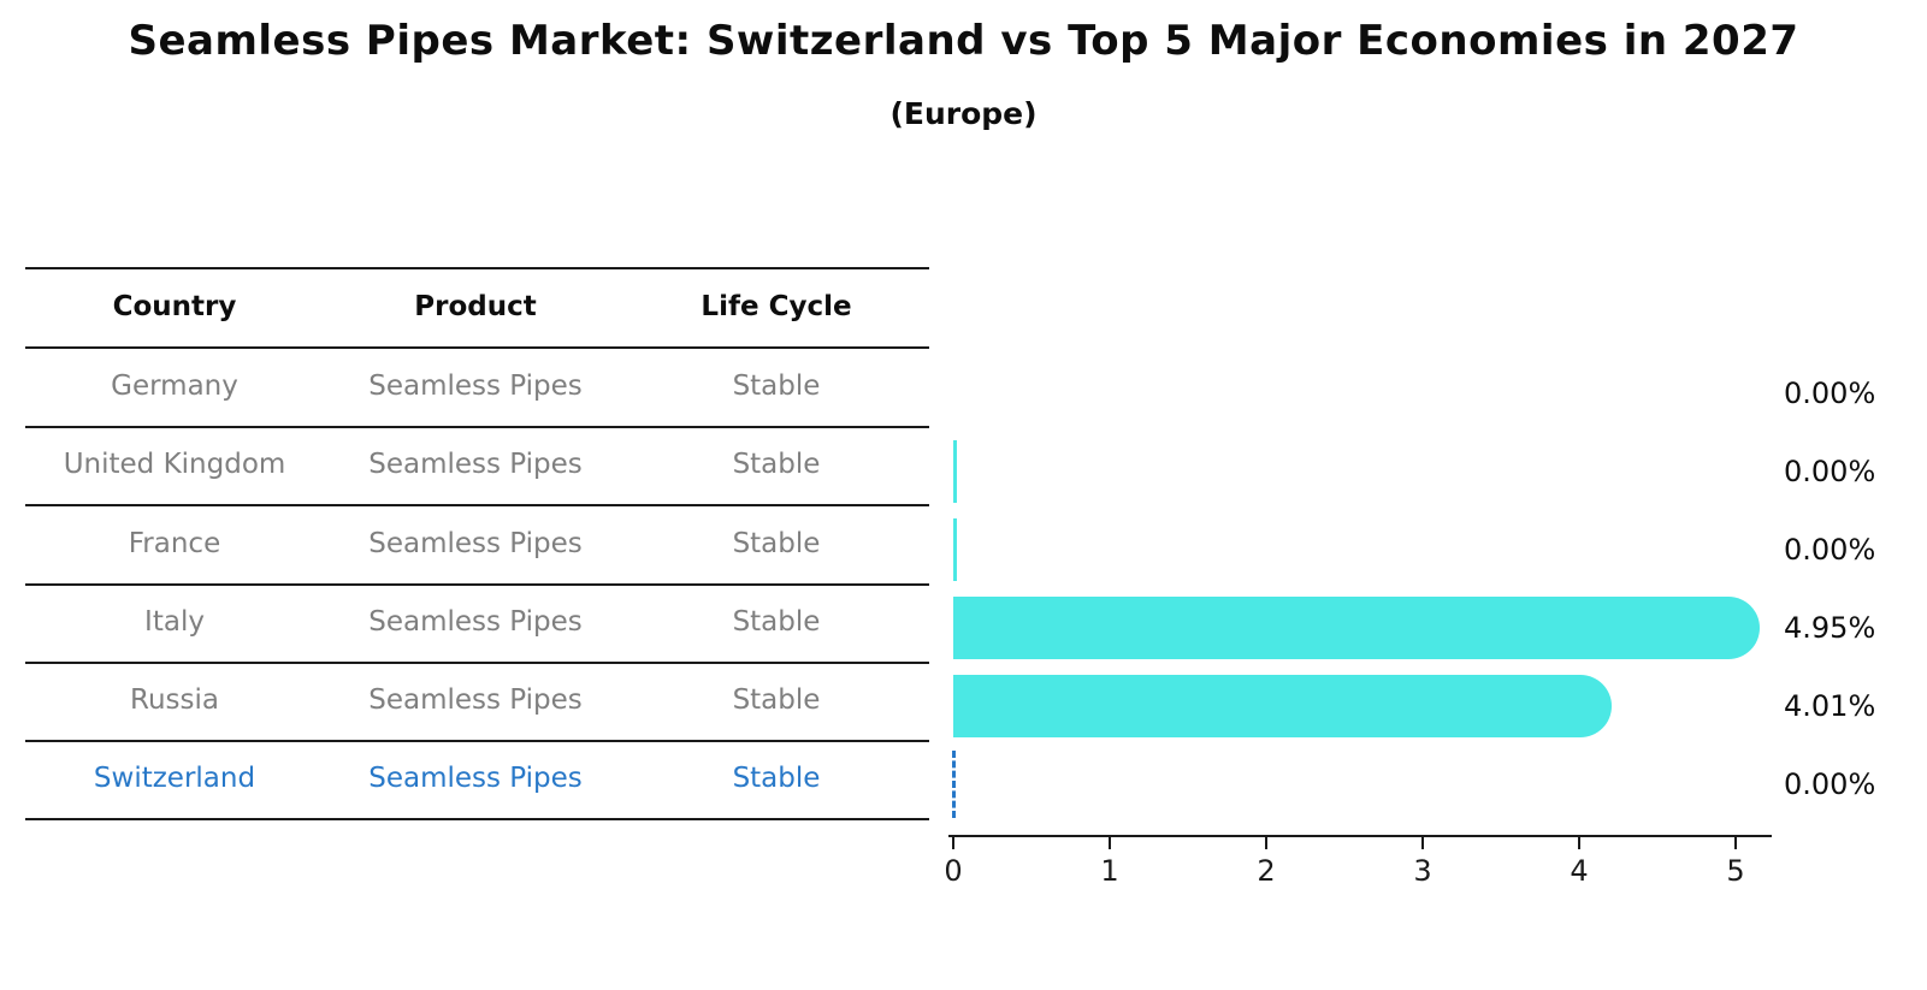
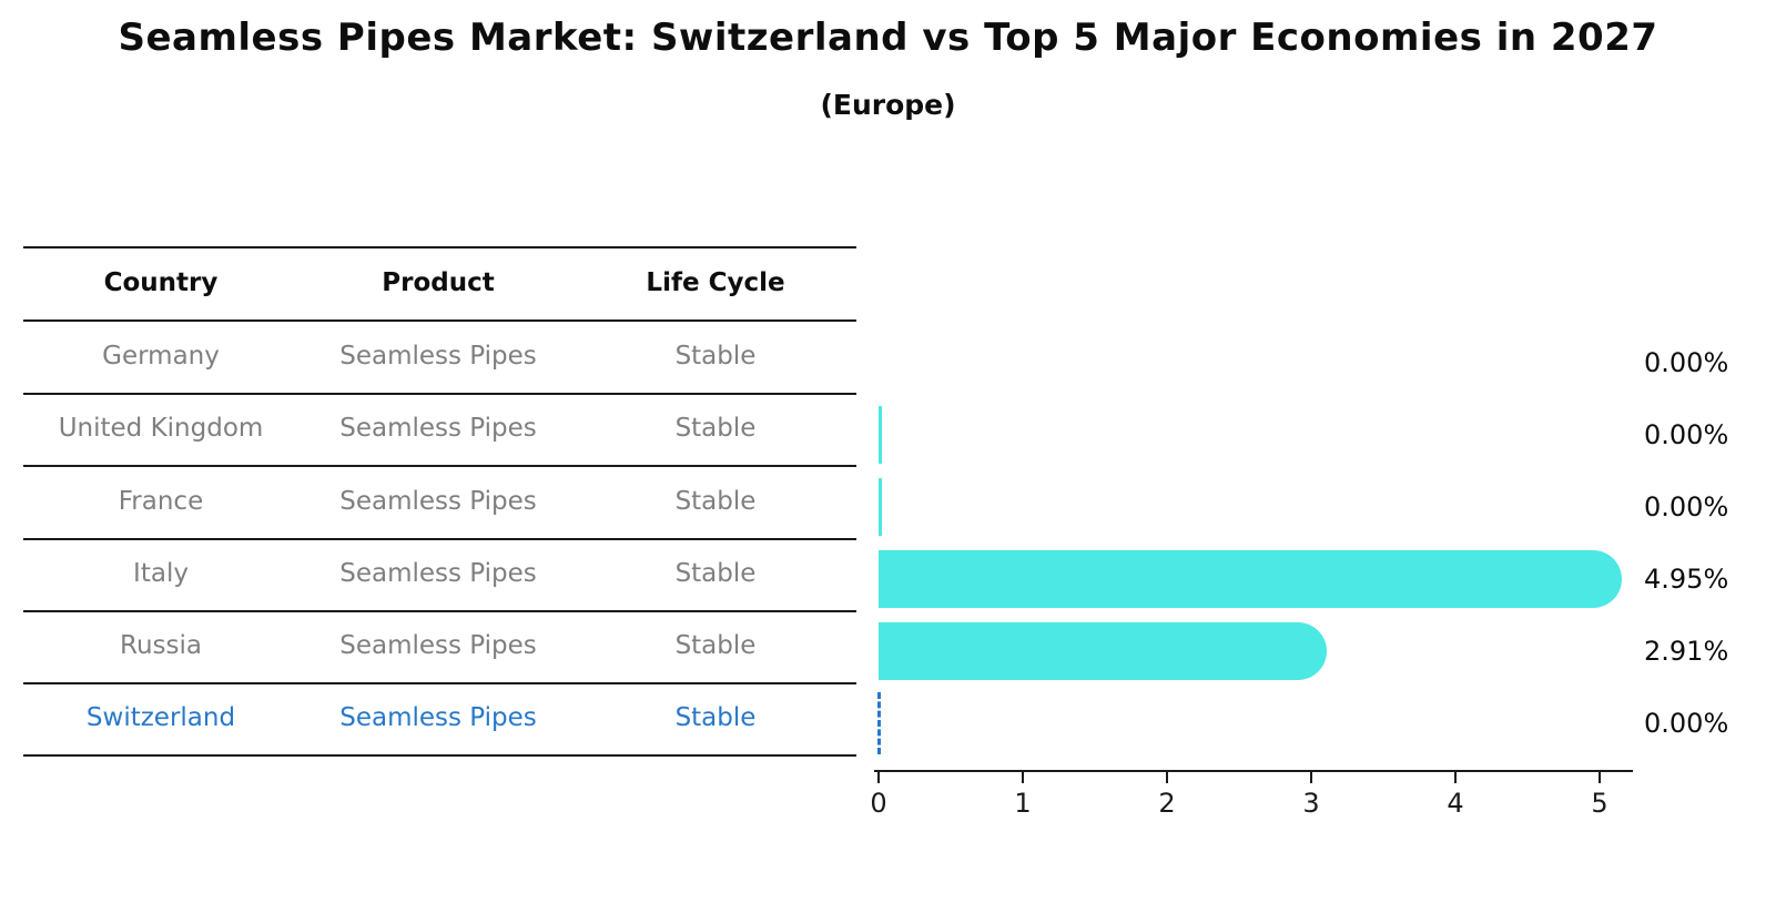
Russia: 4.01% -> 2.91%
